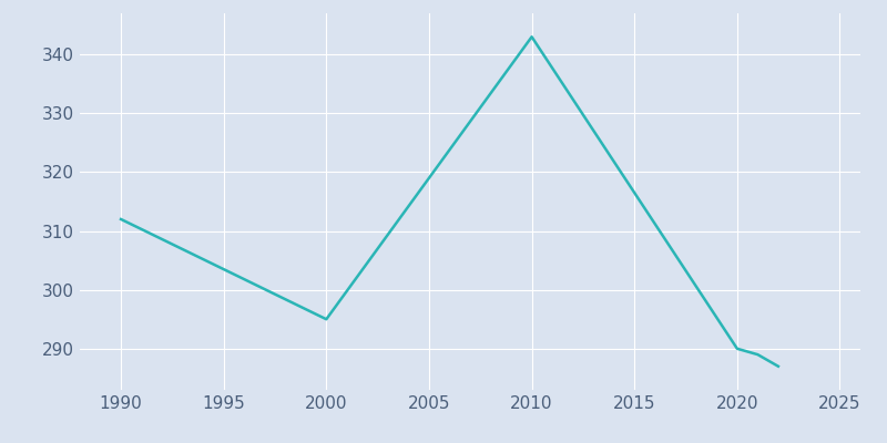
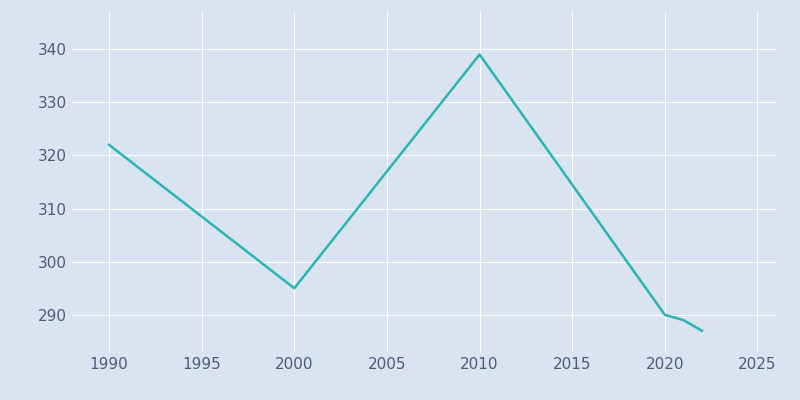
1990: 312 -> 322
2010: 343 -> 339
